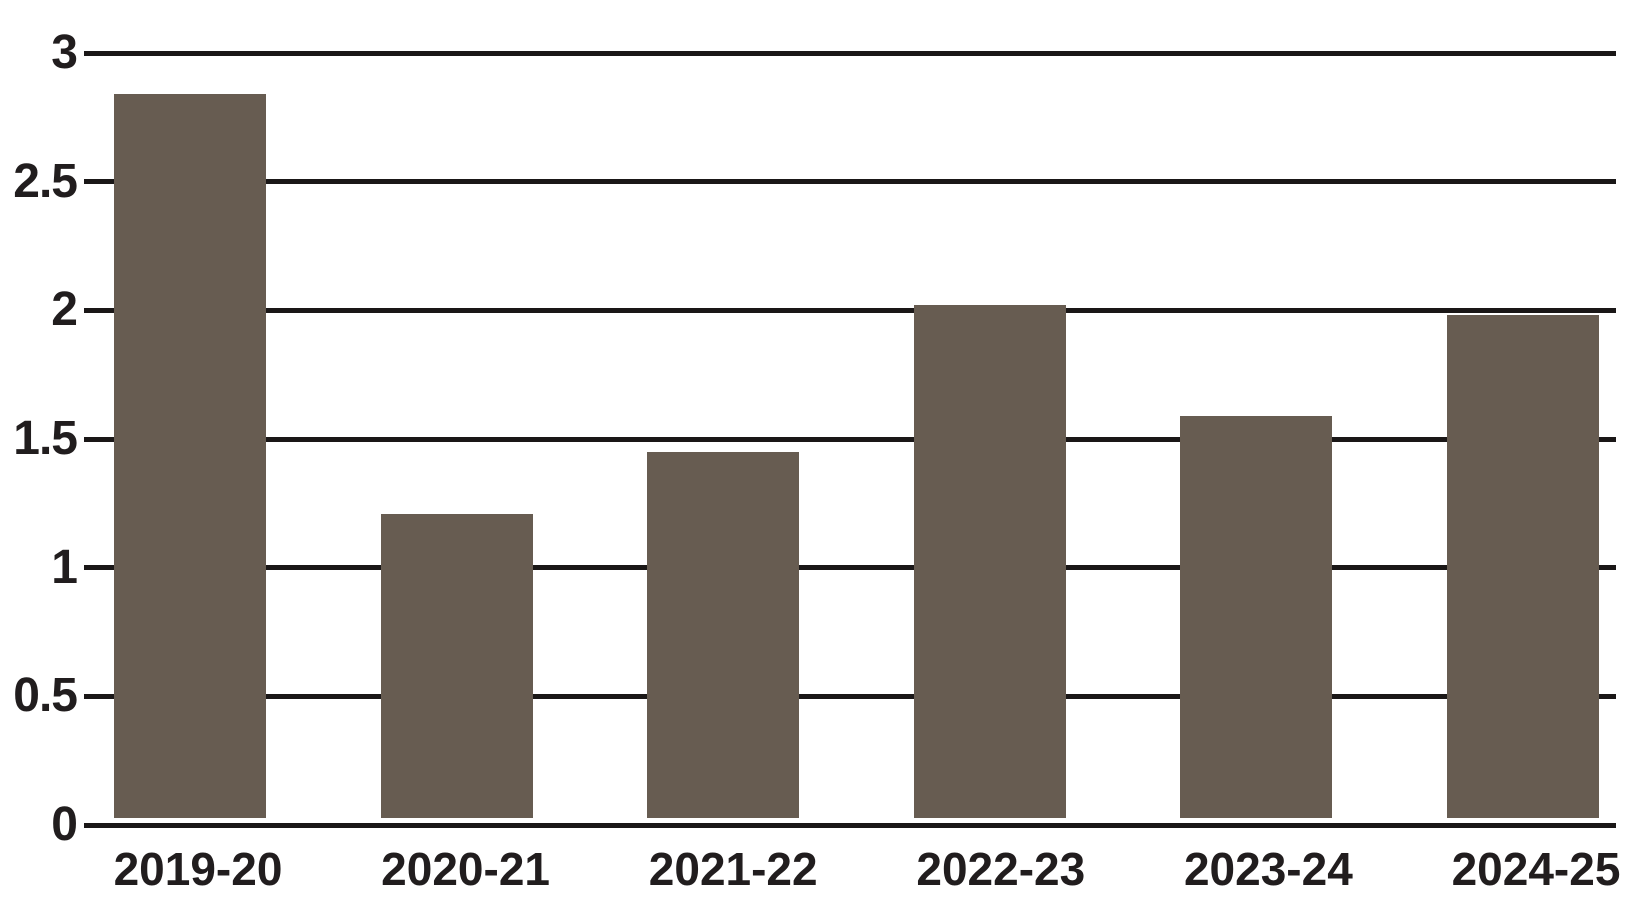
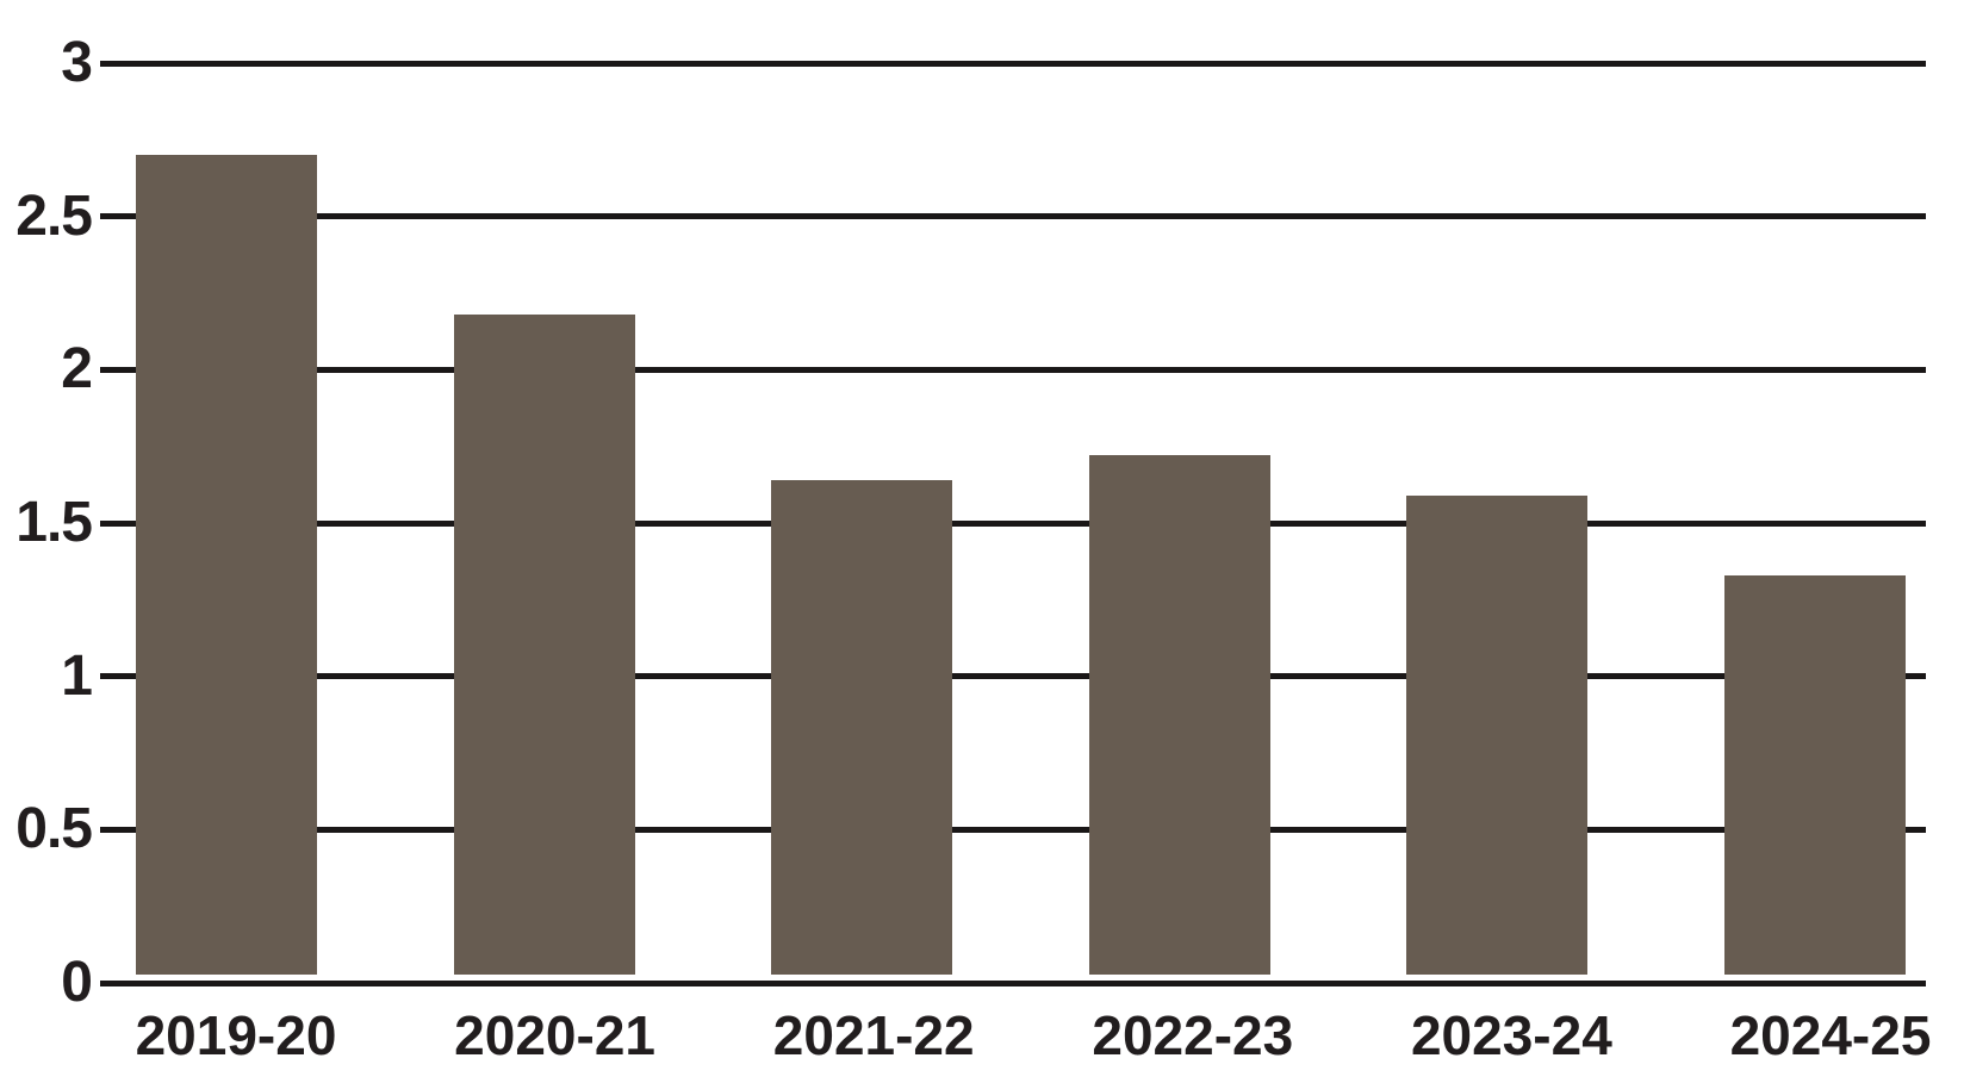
2019-20: 2.84 -> 2.70
2020-21: 1.21 -> 2.18
2021-22: 1.45 -> 1.64
2022-23: 2.02 -> 1.72
2024-25: 1.98 -> 1.33
